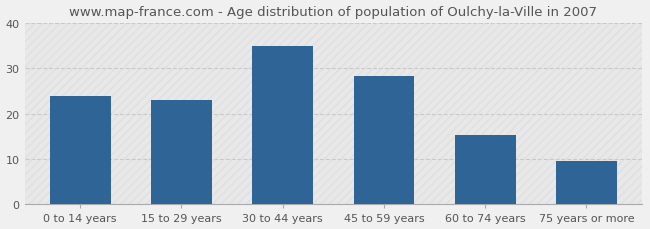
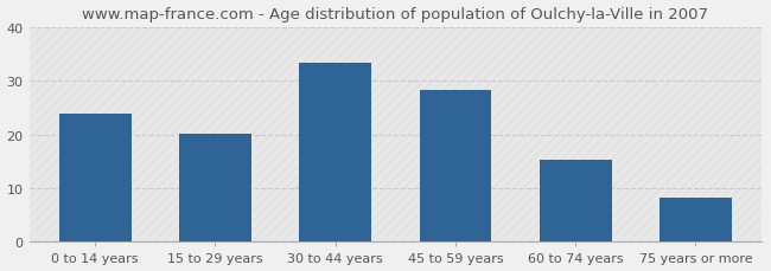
15 to 29 years: 23.0 -> 20.2
30 to 44 years: 35.0 -> 33.3
75 years or more: 9.5 -> 8.2
